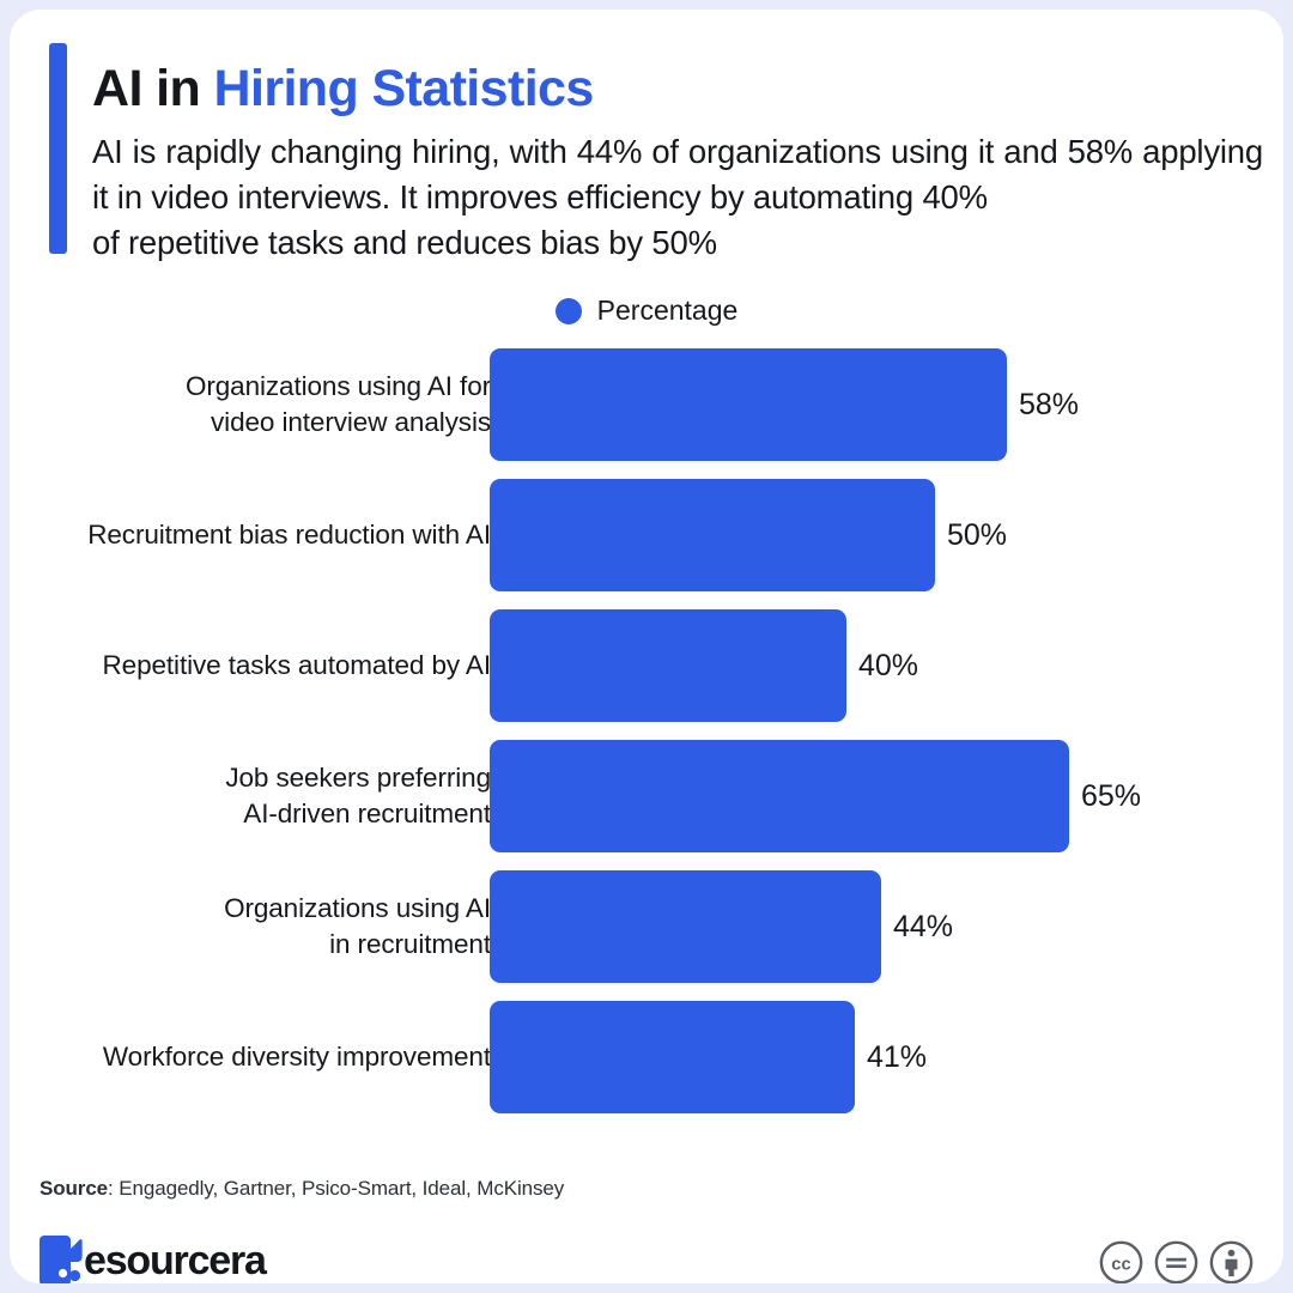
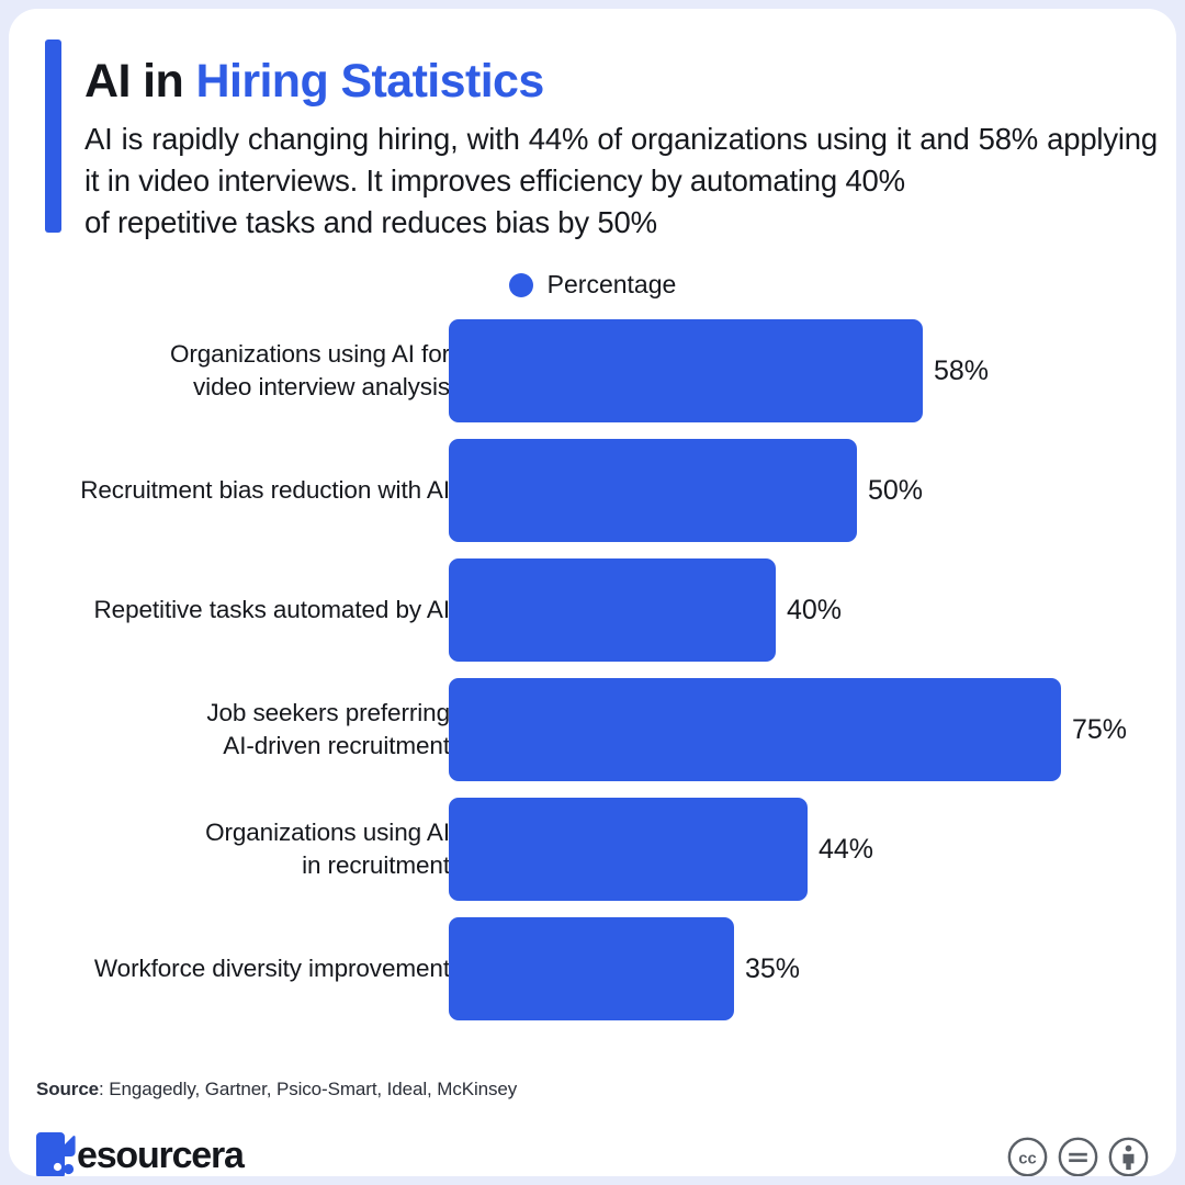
Job seekers preferring AI-driven recruitment: 65% -> 75%
Workforce diversity improvement: 41% -> 35%
